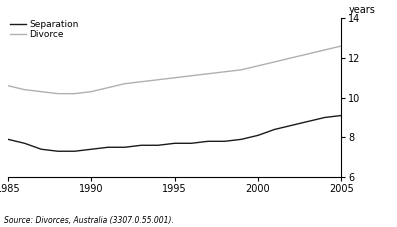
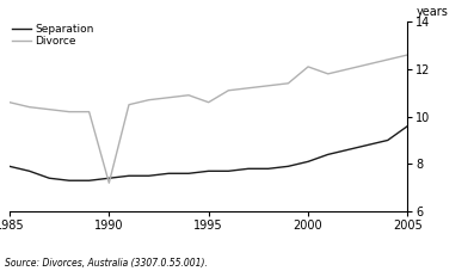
Divorce/1990: 10.3 -> 7.2
Divorce/1995: 11.0 -> 10.6
Divorce/2000: 11.6 -> 12.1
Separation/2005: 9.1 -> 9.6
